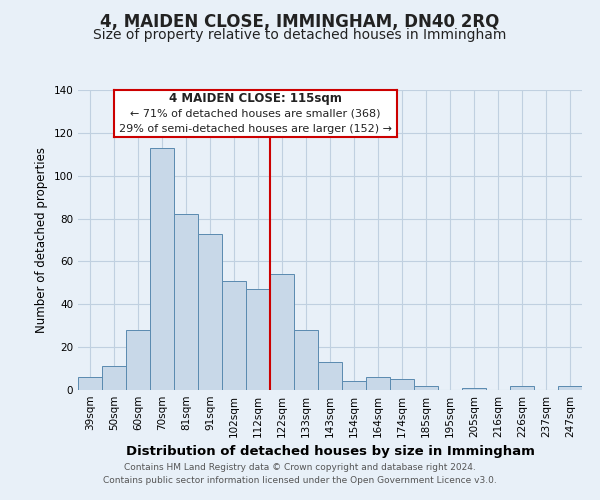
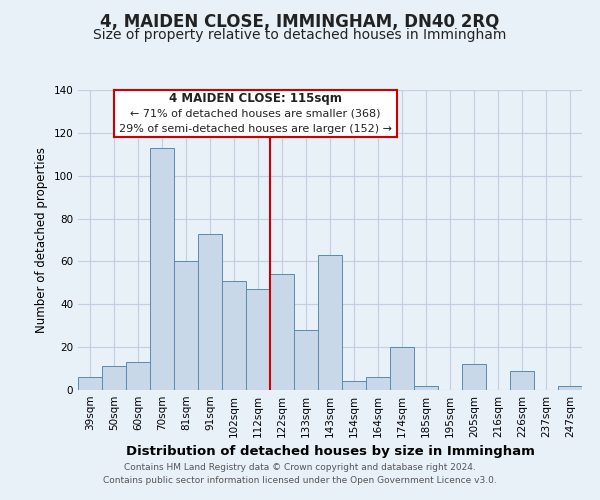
60sqm: 28 -> 13
81sqm: 82 -> 60
143sqm: 13 -> 63
174sqm: 5 -> 20
205sqm: 1 -> 12
226sqm: 2 -> 9
